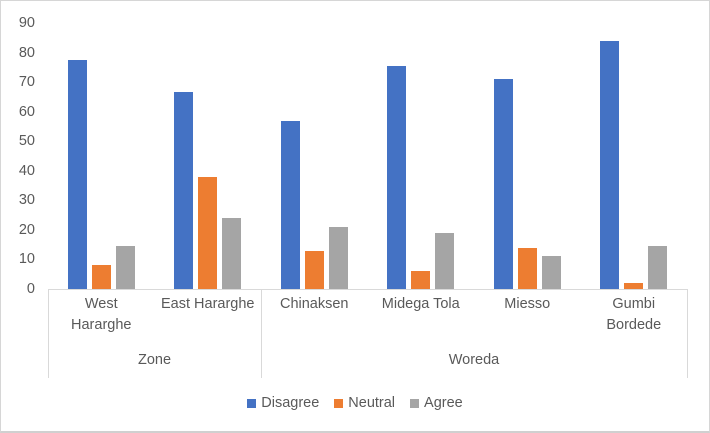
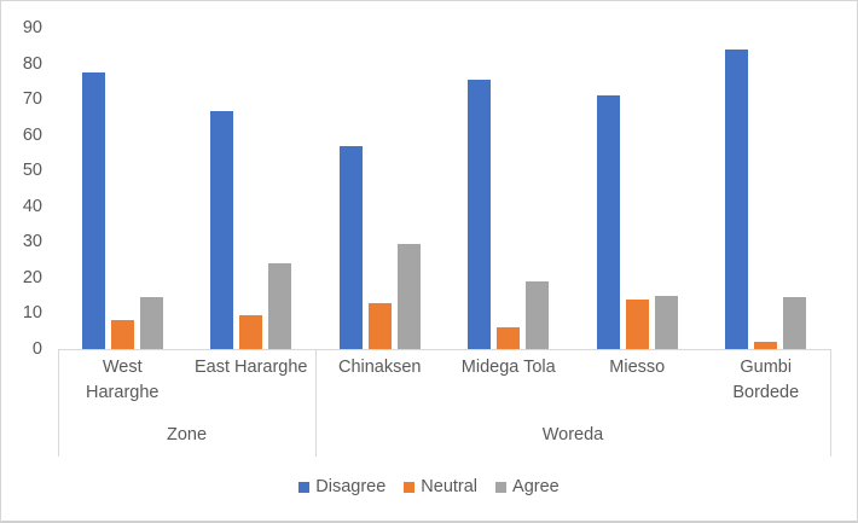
Neutral/East Hararghe: 38 -> 10
Agree/Chinaksen: 21 -> 30
Agree/Miesso: 11 -> 15
